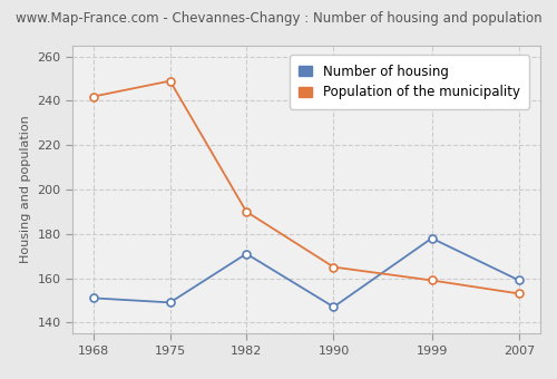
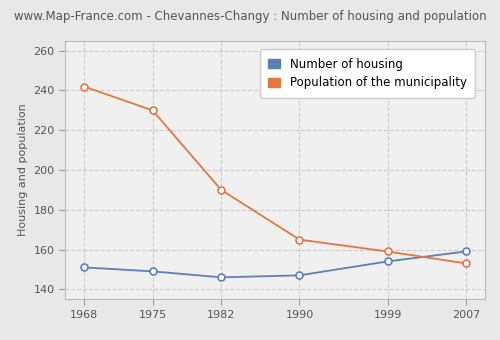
Population of the municipality/1975: 249 -> 230
Number of housing/1982: 171 -> 146
Number of housing/1999: 178 -> 154
